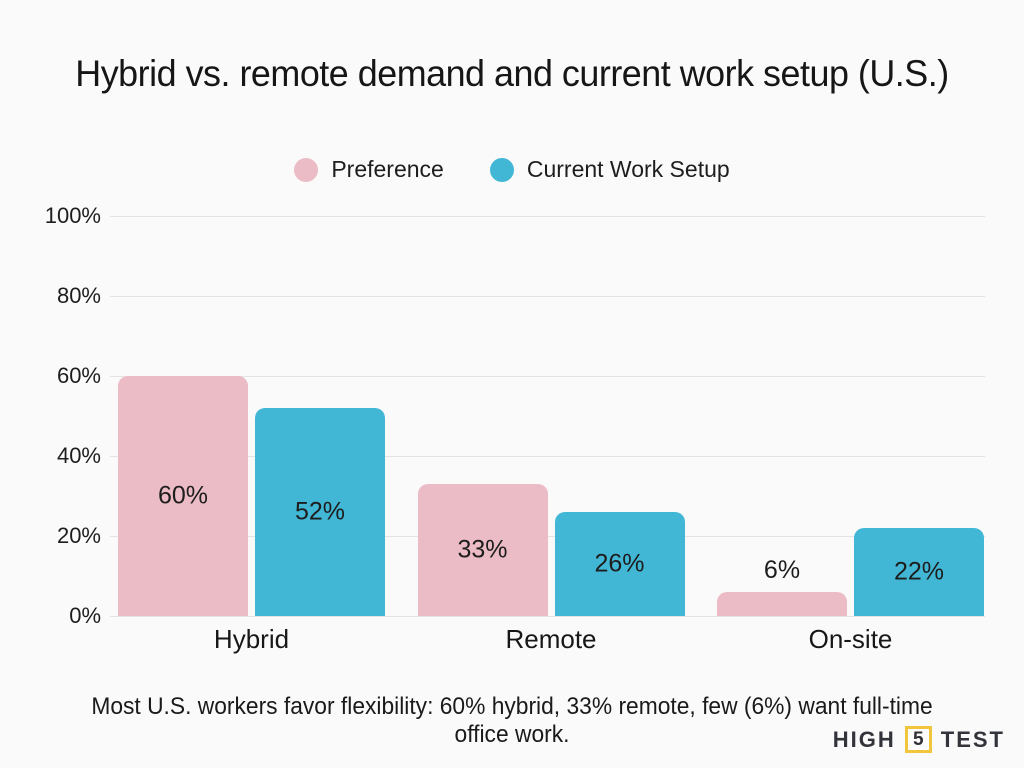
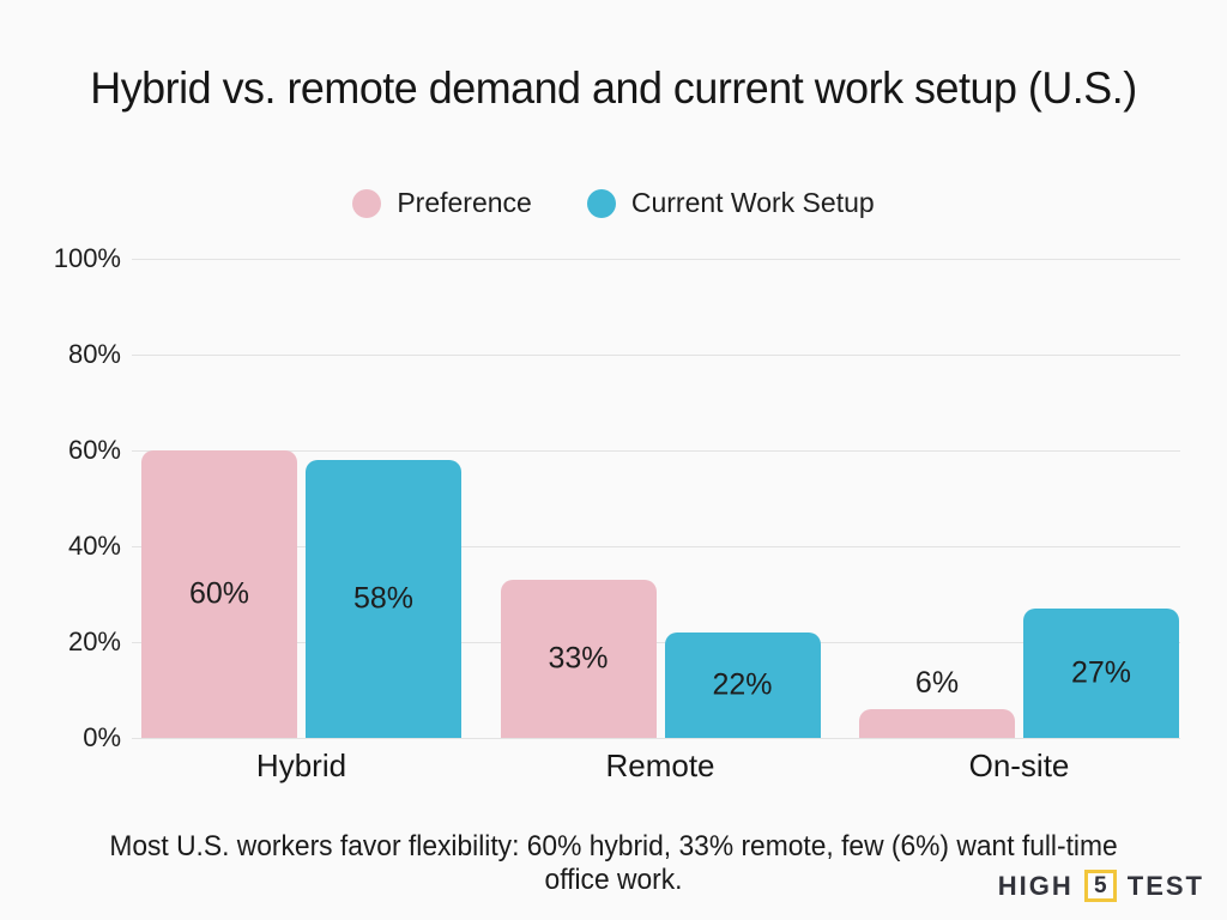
Current Work Setup/Hybrid: 52% -> 58%
Current Work Setup/Remote: 26% -> 22%
Current Work Setup/On-site: 22% -> 27%
